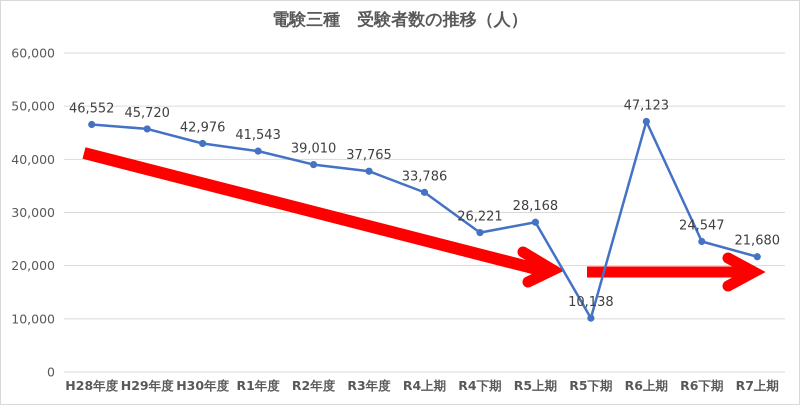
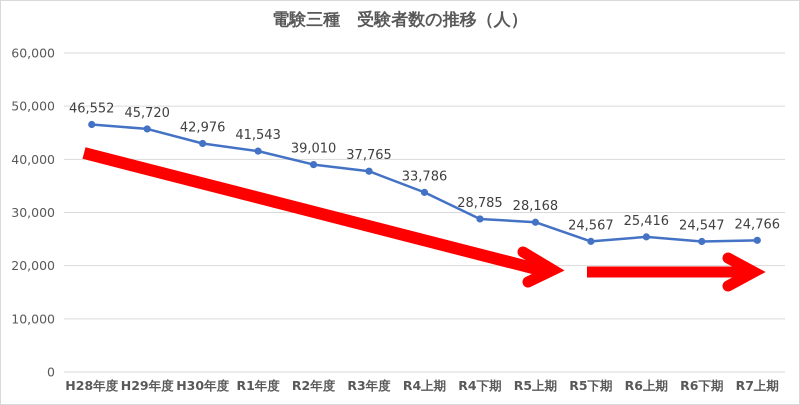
R4下期: 26,221 -> 28,785
R5下期: 10,138 -> 24,567
R6上期: 47,123 -> 25,416
R7上期: 21,680 -> 24,766
